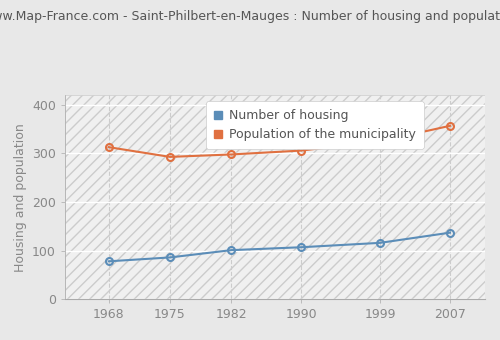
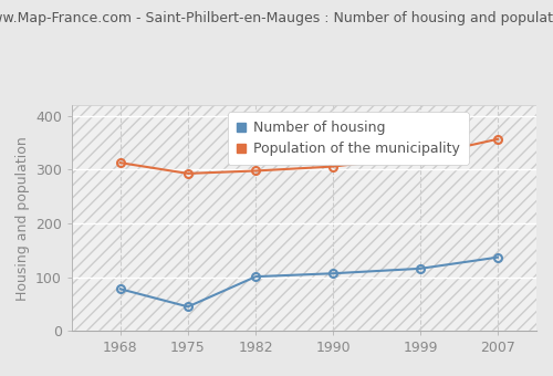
Number of housing/1975: 86 -> 45
